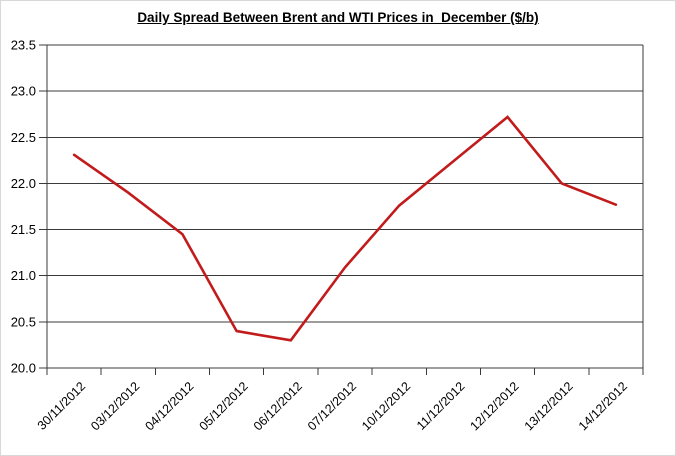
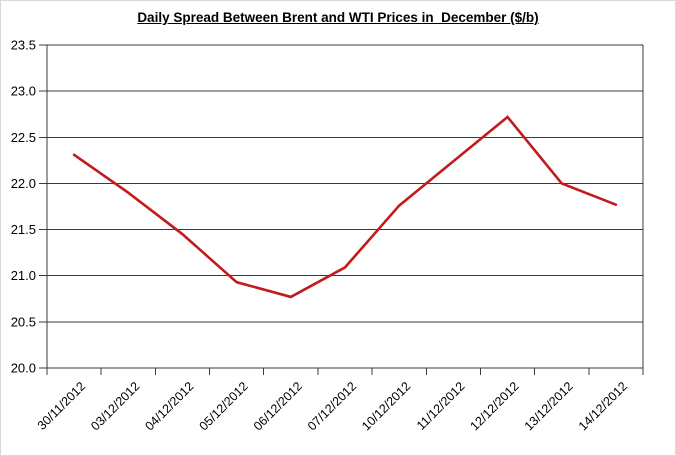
05/12/2012: 20.4 -> 20.9
06/12/2012: 20.3 -> 20.8
